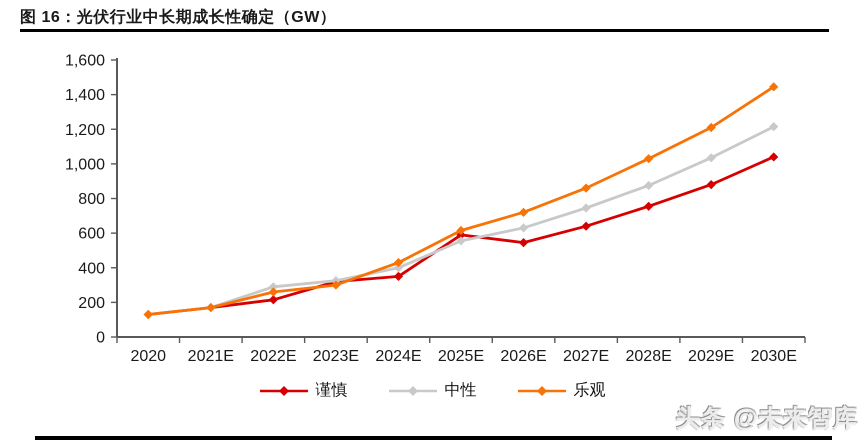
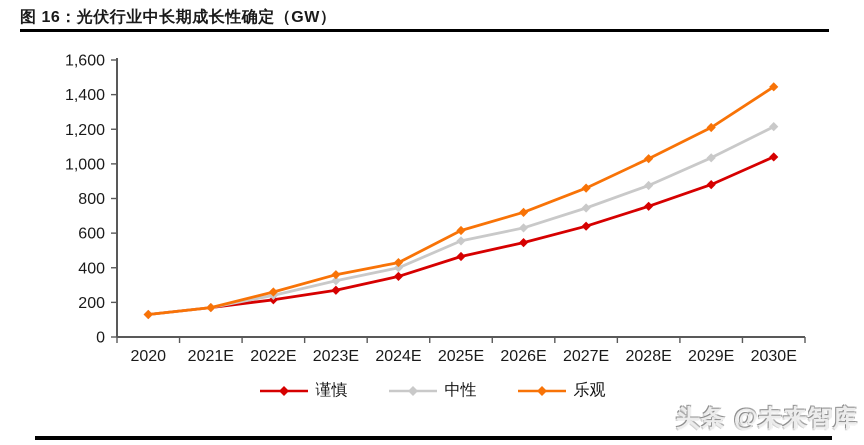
中性/2022E: 290 -> 240
谨慎/2023E: 320 -> 270
乐观/2023E: 300 -> 360
谨慎/2025E: 590 -> 460
